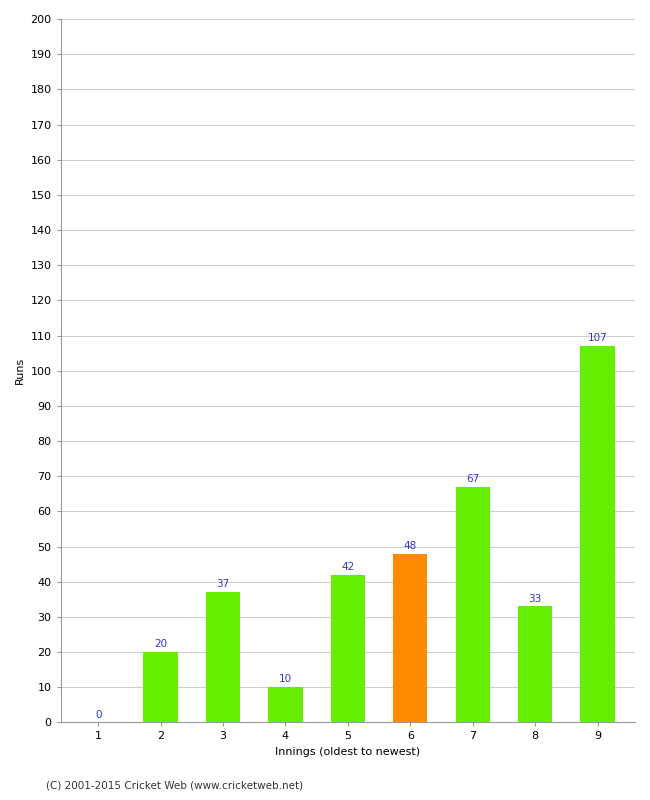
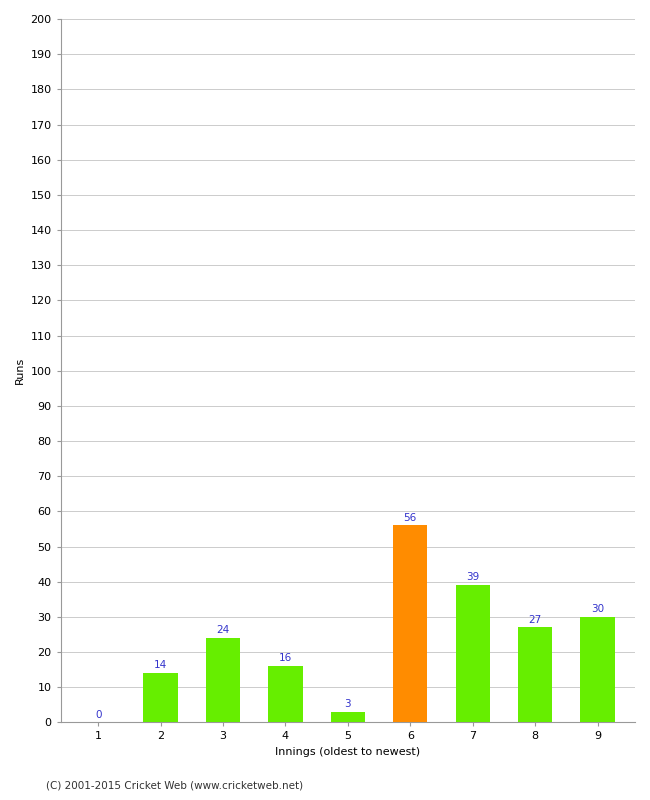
2: 20 -> 14
3: 37 -> 24
4: 10 -> 16
5: 42 -> 3
6: 48 -> 56
7: 67 -> 39
8: 33 -> 27
9: 107 -> 30
